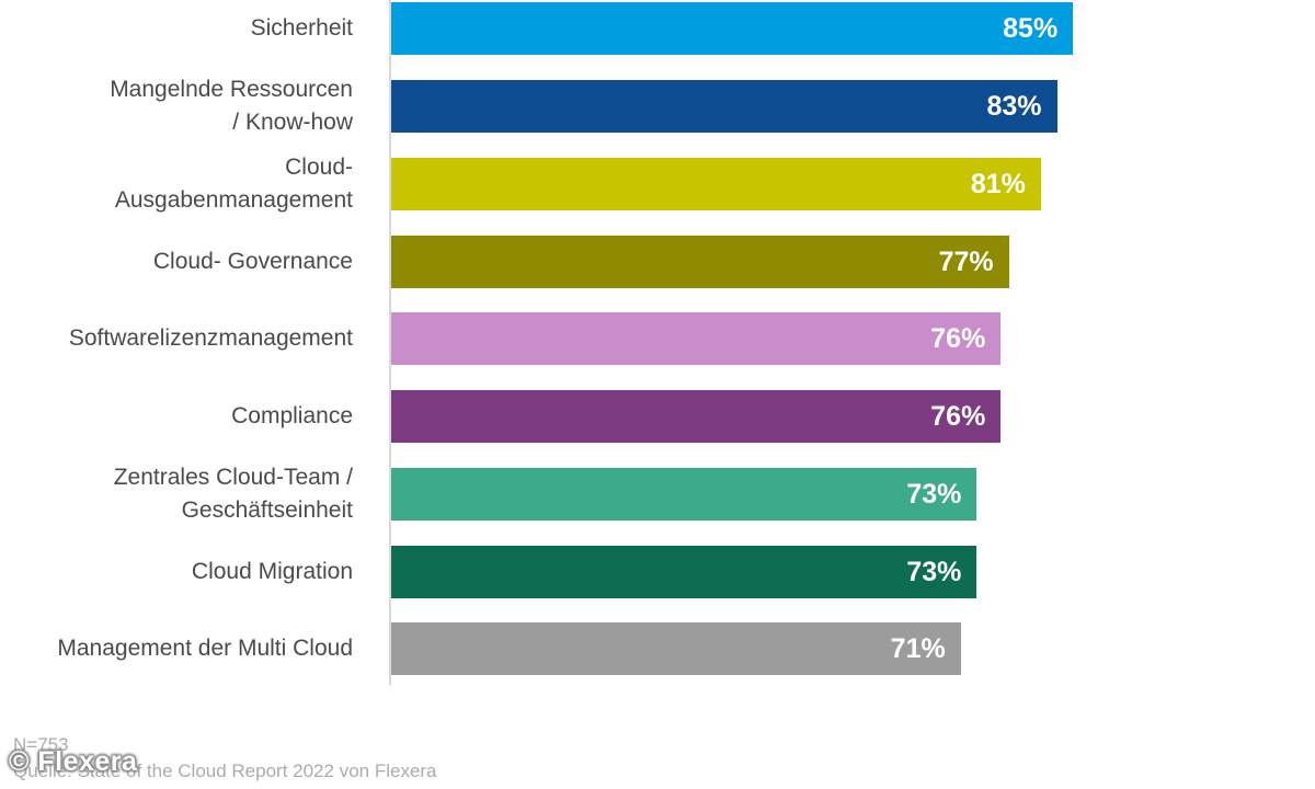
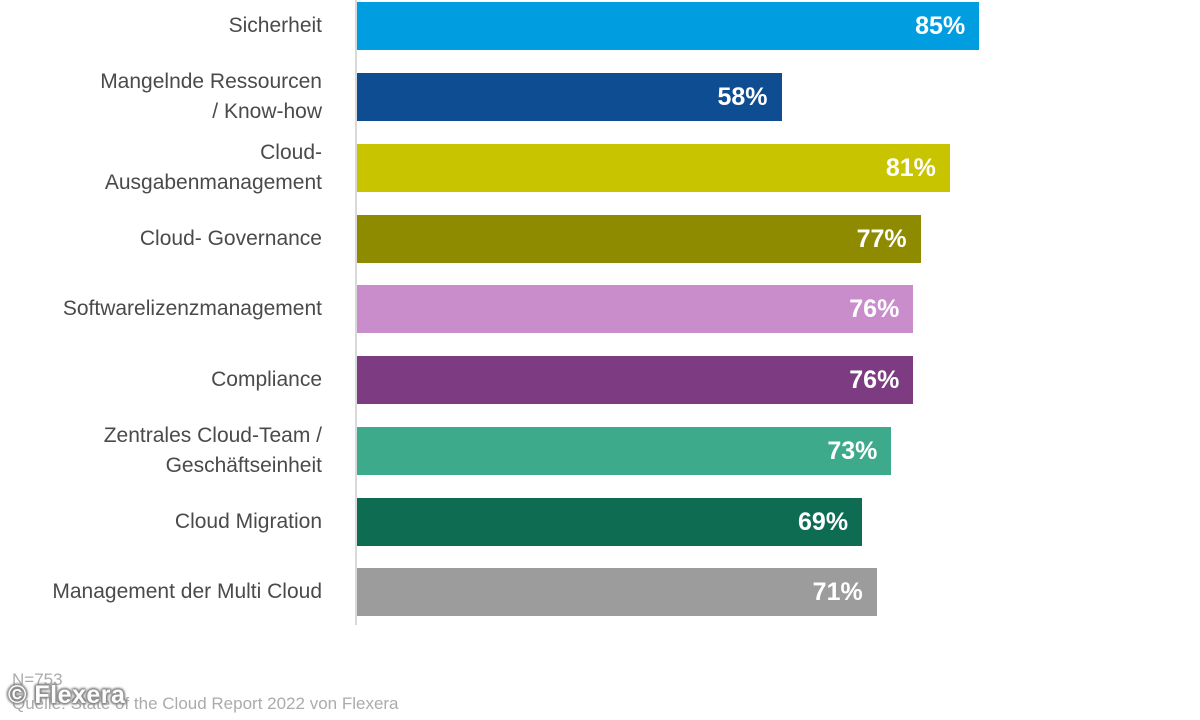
Mangelnde Ressourcen / Know-how: 83% -> 58%
Cloud Migration: 73% -> 69%
